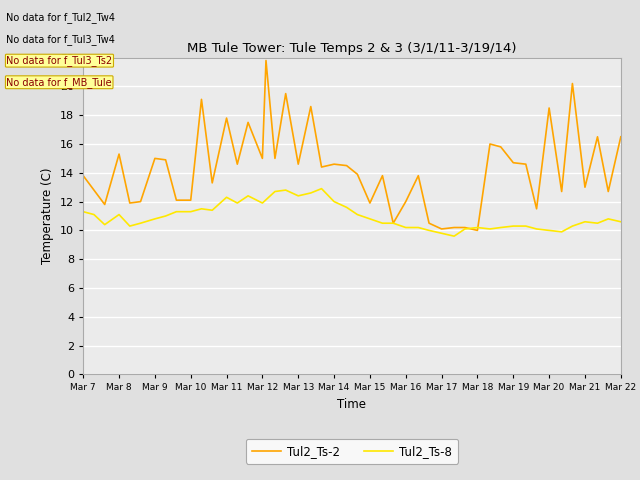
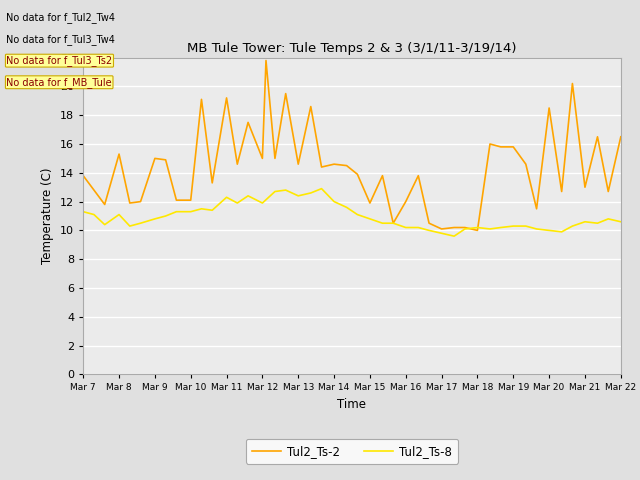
Tul2_Ts-2/Mar 11: 17.8 -> 19.2
Tul2_Ts-2/Mar 19: 14.7 -> 15.8
